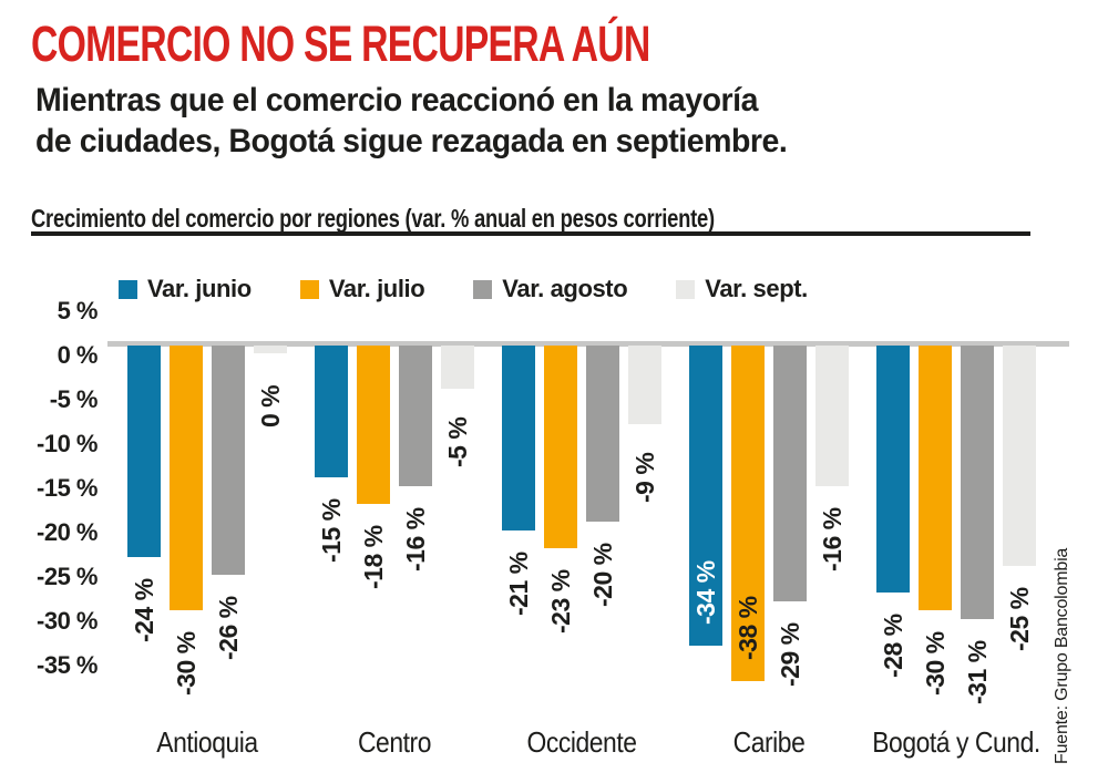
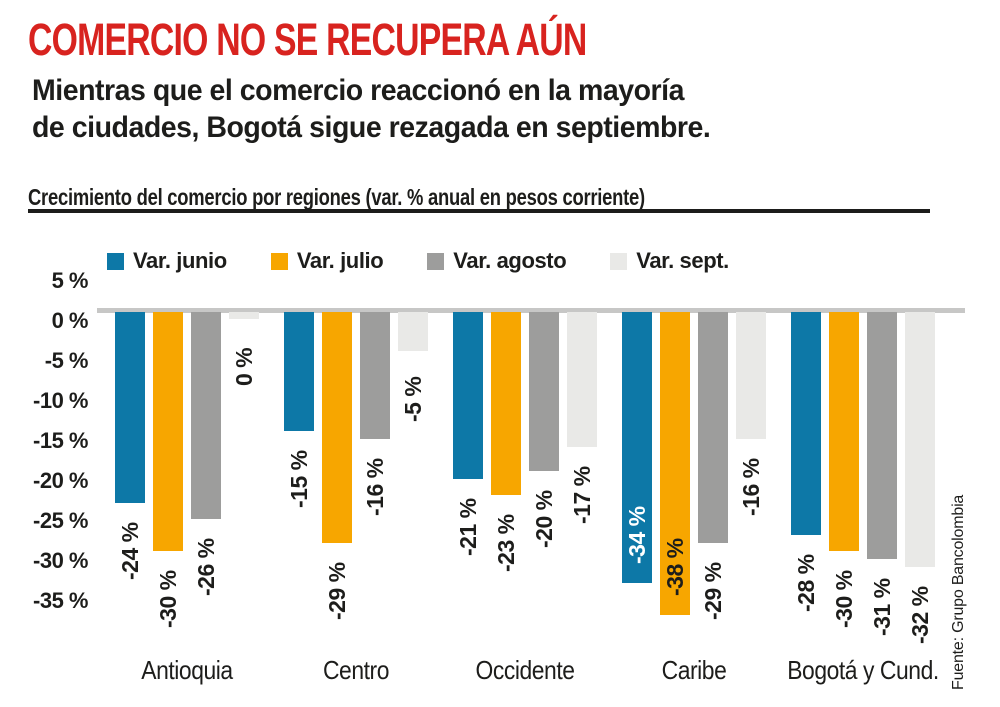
Var. julio/Centro: -18 -> -29
Var. sept./Occidente: -9 -> -17
Var. sept./Bogotá y Cund.: -25 -> -32
